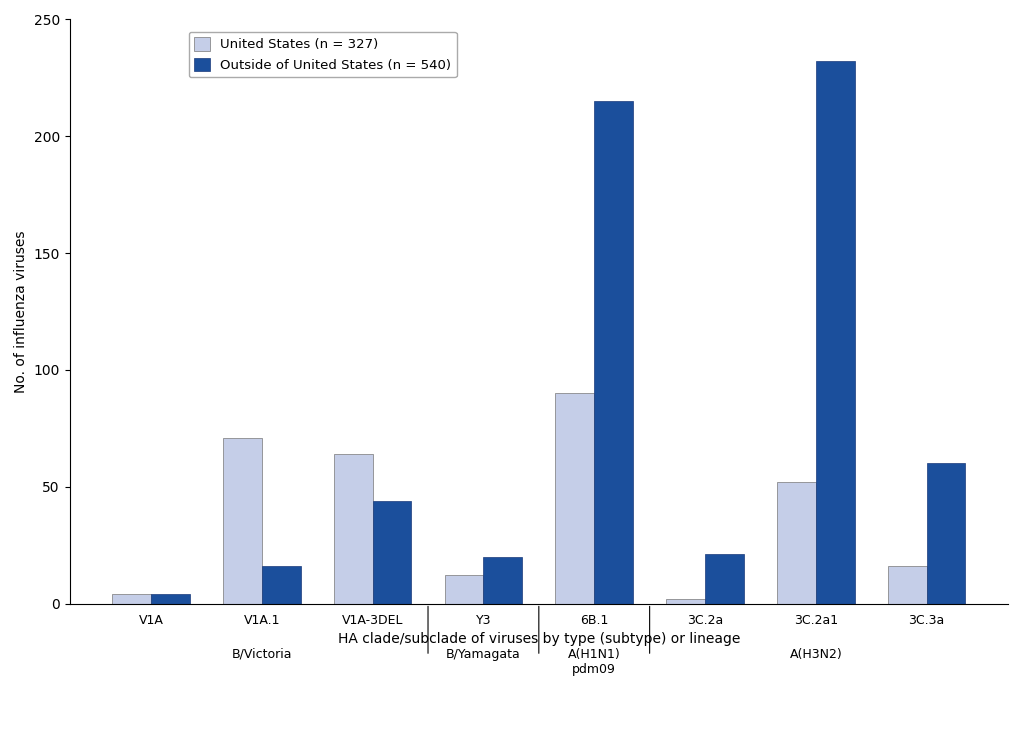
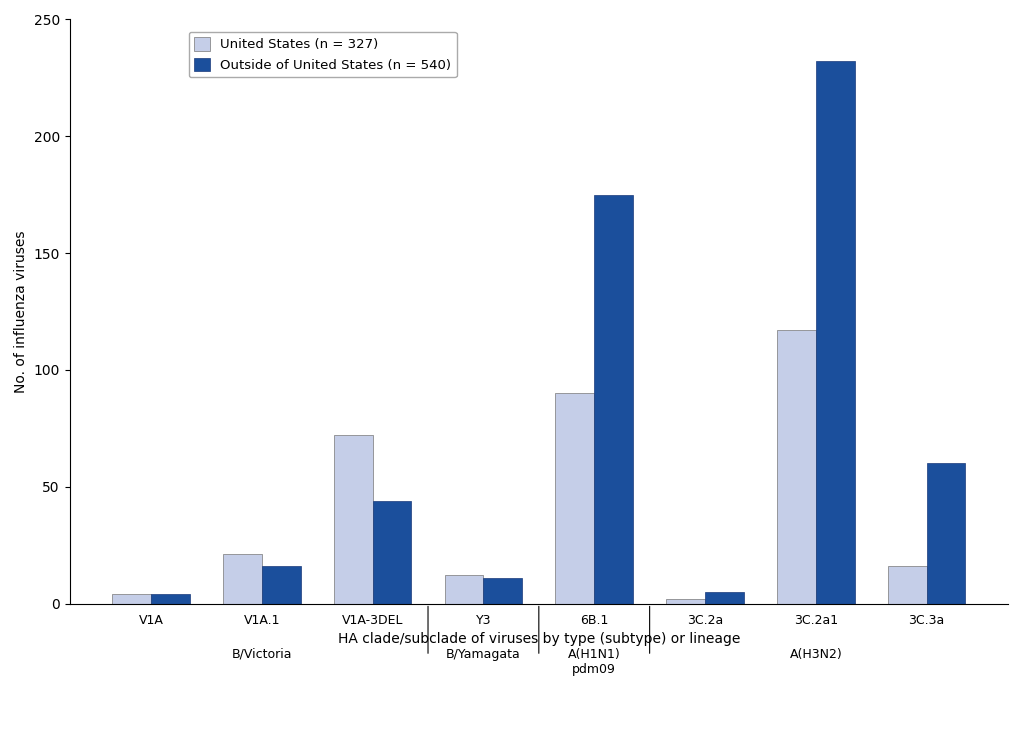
United States (n = 327)/V1A.1: 71 -> 21
United States (n = 327)/V1A-3DEL: 64 -> 72
Outside of United States (n = 540)/Y3: 20 -> 11
Outside of United States (n = 540)/6B.1: 215 -> 175
Outside of United States (n = 540)/3C.2a: 21 -> 5
United States (n = 327)/3C.2a1: 52 -> 117
